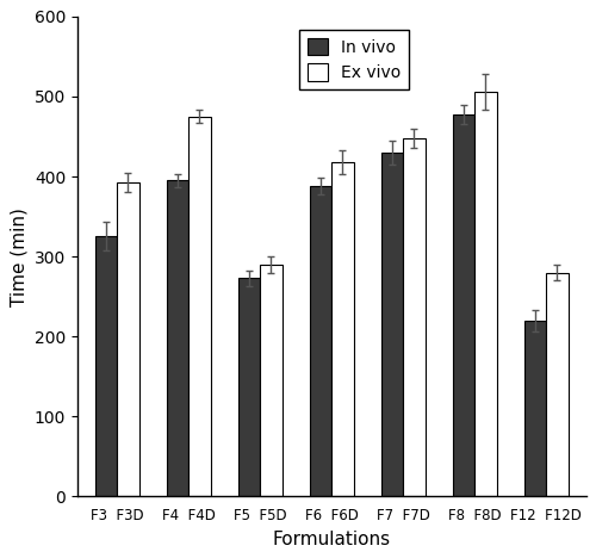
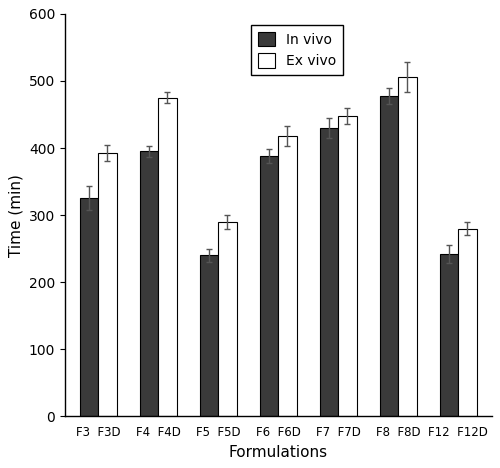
In vivo/F5 F5D: 273 -> 240
In vivo/F12 F12D: 220 -> 242
